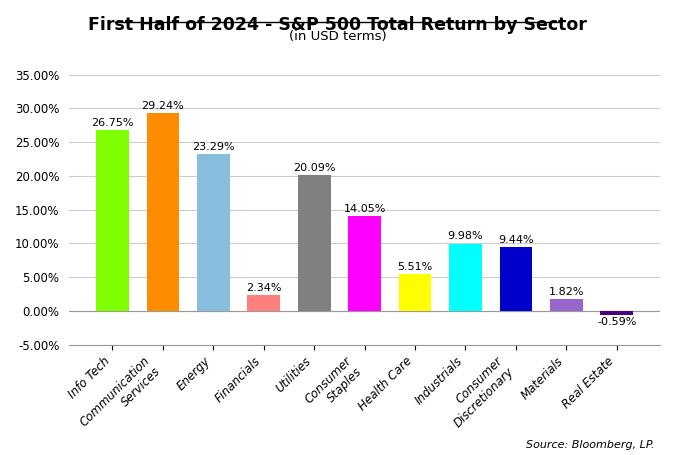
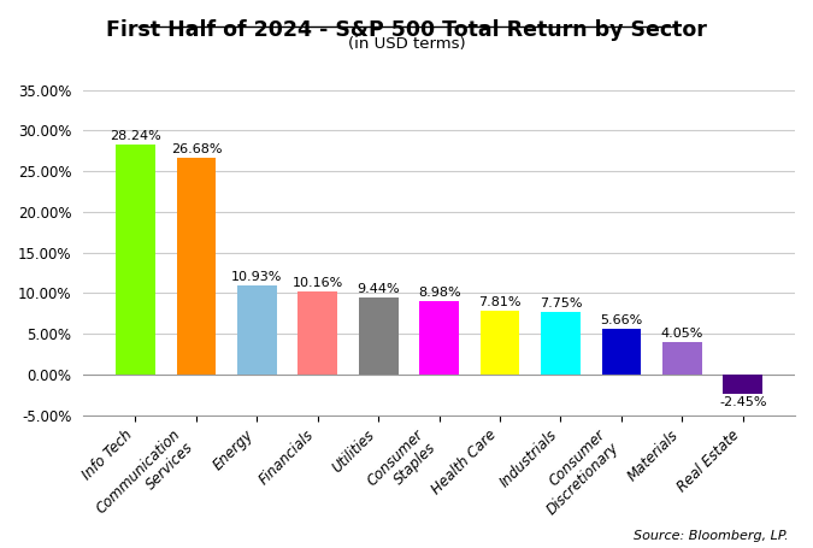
Info Tech: 26.75% -> 28.24%
Communication Services: 29.24% -> 26.68%
Energy: 23.29% -> 10.93%
Financials: 2.34% -> 10.16%
Utilities: 20.09% -> 9.44%
Consumer Staples: 14.05% -> 8.98%
Health Care: 5.51% -> 7.81%
Industrials: 9.98% -> 7.75%
Consumer Discretionary: 9.44% -> 5.66%
Materials: 1.82% -> 4.05%
Real Estate: -0.59% -> -2.45%
